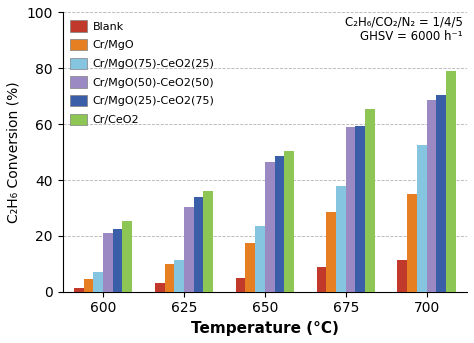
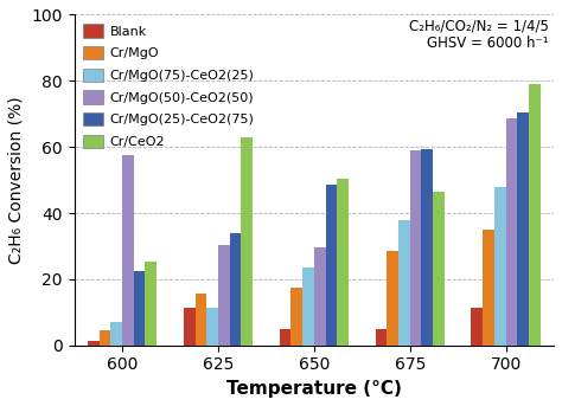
Cr/MgO(50)-CeO2(50)/600: 21.0 -> 57.5
Blank/625: 3.0 -> 11.5
Cr/MgO/625: 10.0 -> 15.5
Cr/CeO2/625: 36.0 -> 63.0
Cr/MgO(50)-CeO2(50)/650: 46.5 -> 29.5
Blank/675: 9.0 -> 5.0
Cr/CeO2/675: 65.5 -> 46.5
Cr/MgO(75)-CeO2(25)/700: 52.5 -> 48.0
